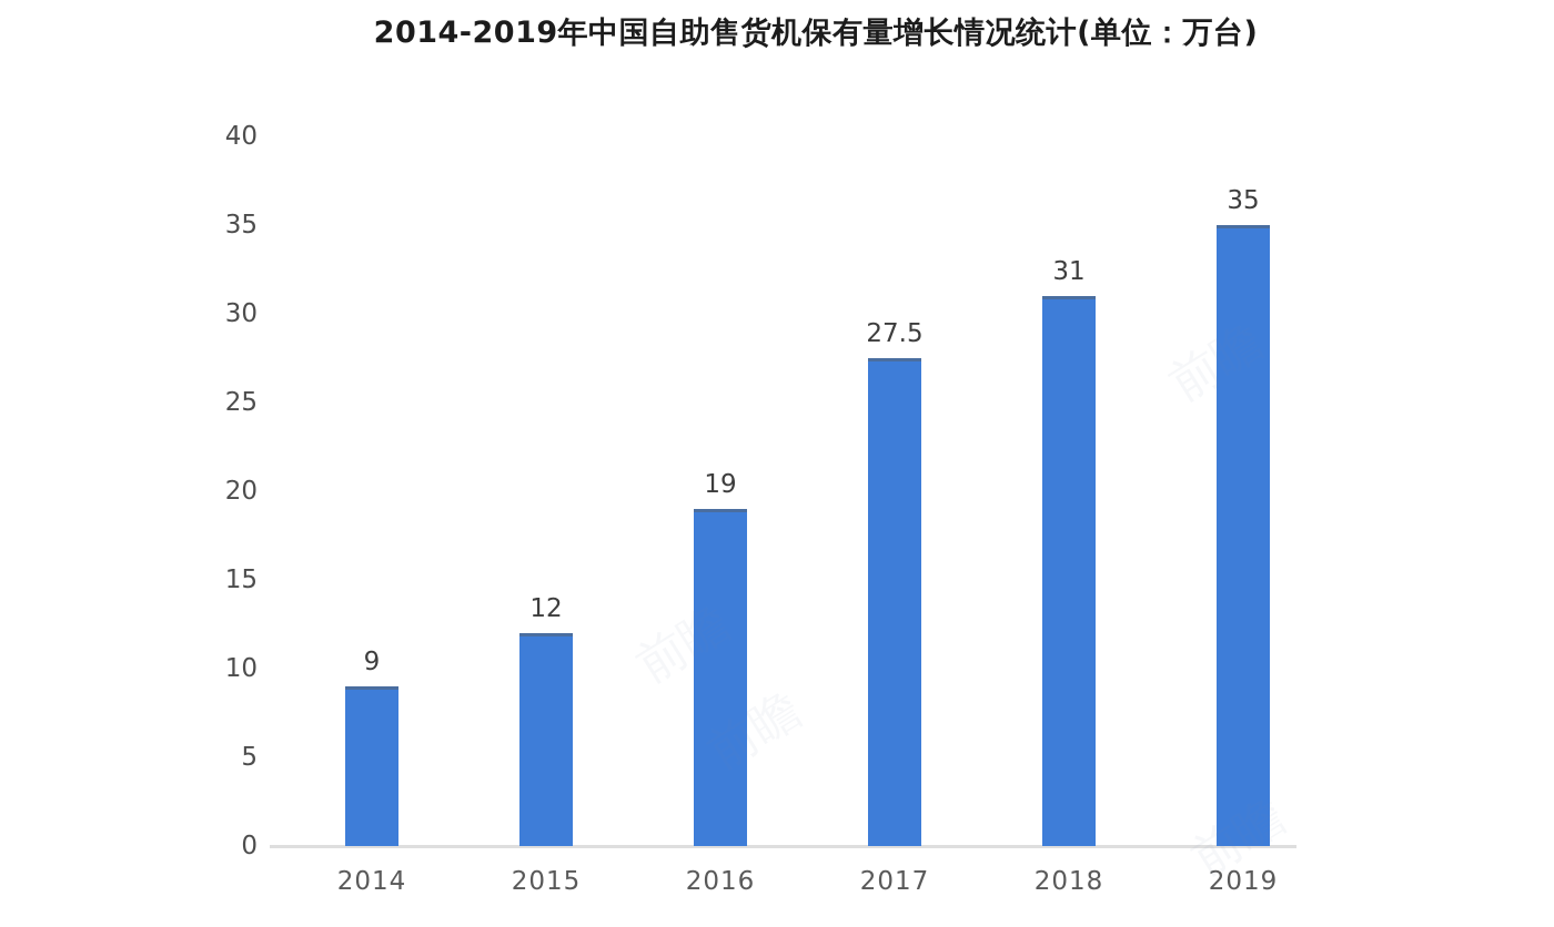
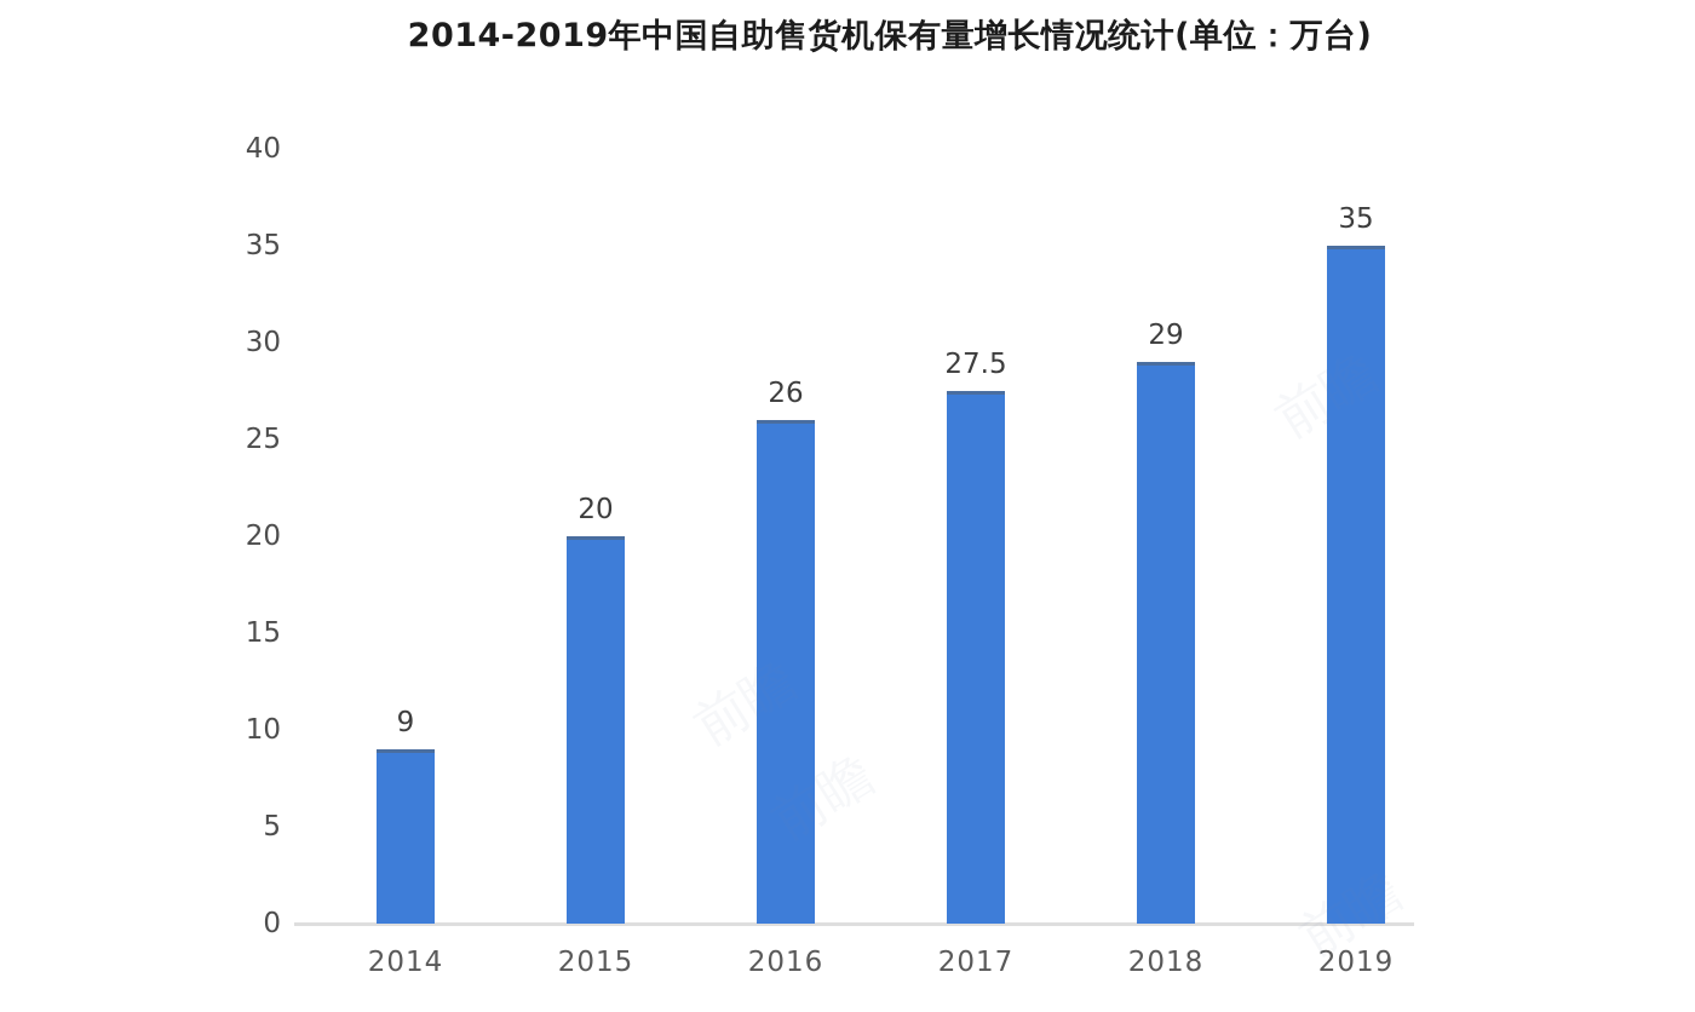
2015: 12 -> 20
2016: 19 -> 26
2018: 31 -> 29
